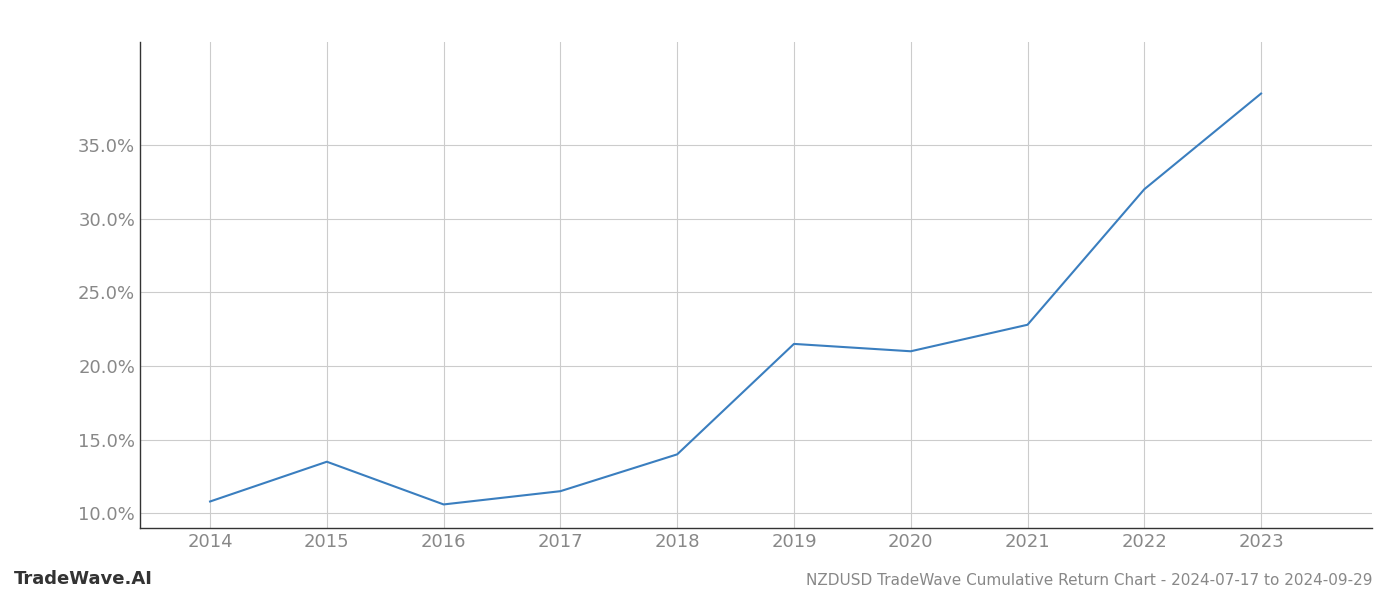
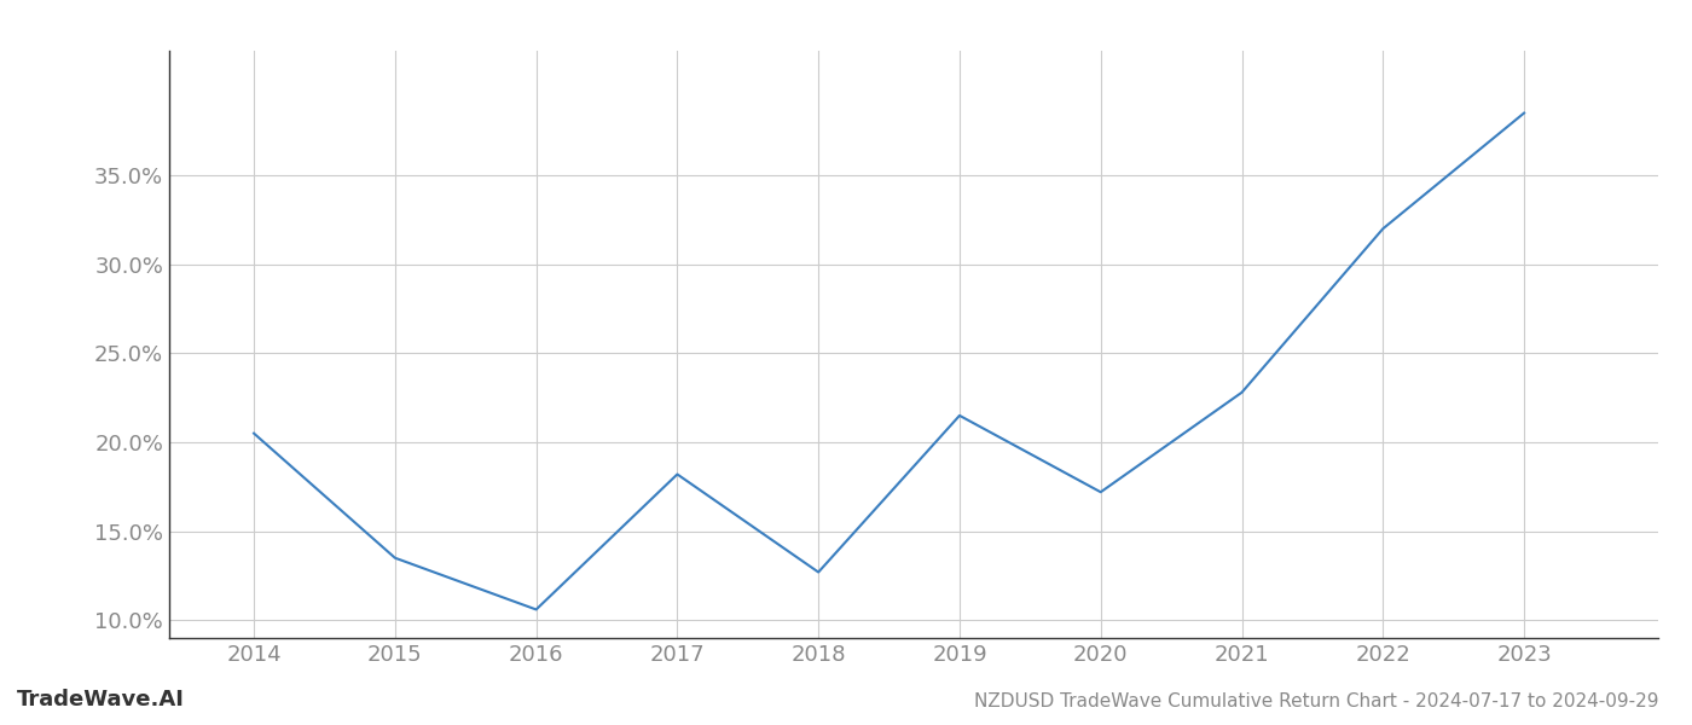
2014: 10.8% -> 20.5%
2017: 11.5% -> 18.2%
2018: 14.0% -> 12.7%
2020: 21.0% -> 17.2%
